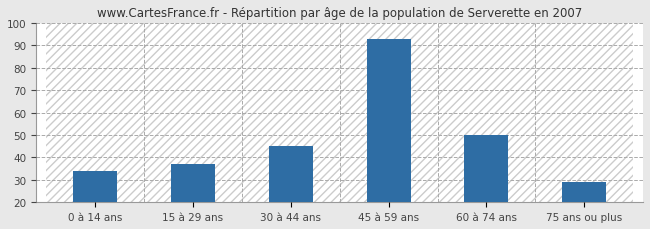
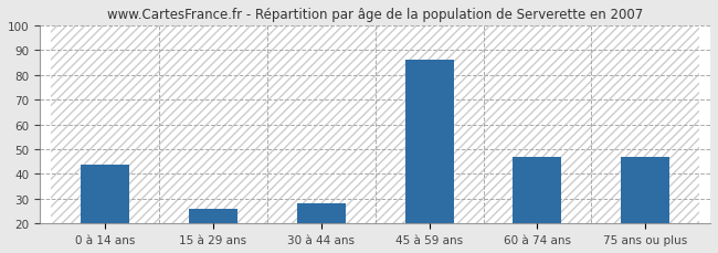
0 à 14 ans: 34 -> 44
15 à 29 ans: 37 -> 26
30 à 44 ans: 45 -> 28
45 à 59 ans: 93 -> 86
60 à 74 ans: 50 -> 47
75 ans ou plus: 29 -> 47
